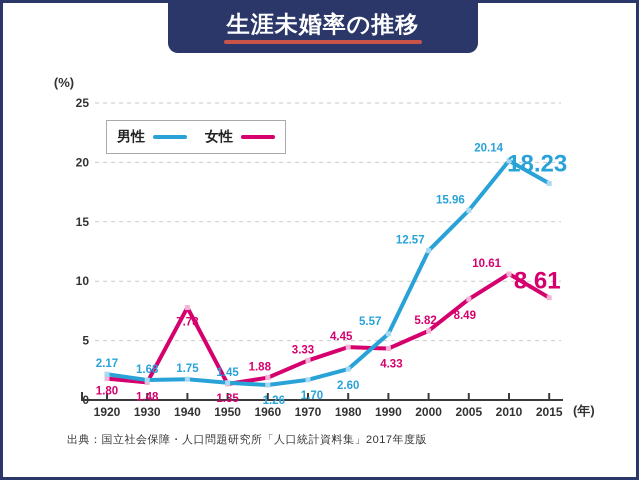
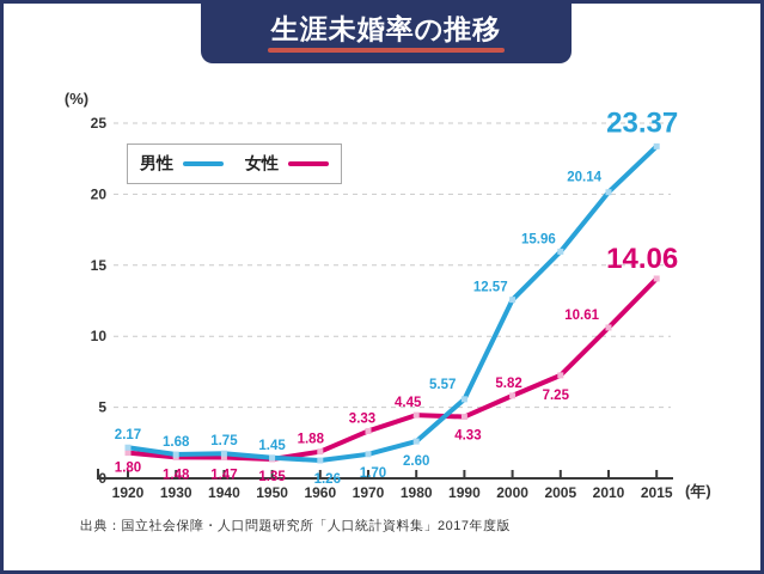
女性/1940: 7.78 -> 1.47
女性/2005: 8.49 -> 7.25
男性/2015: 18.23 -> 23.37
女性/2015: 8.61 -> 14.06
